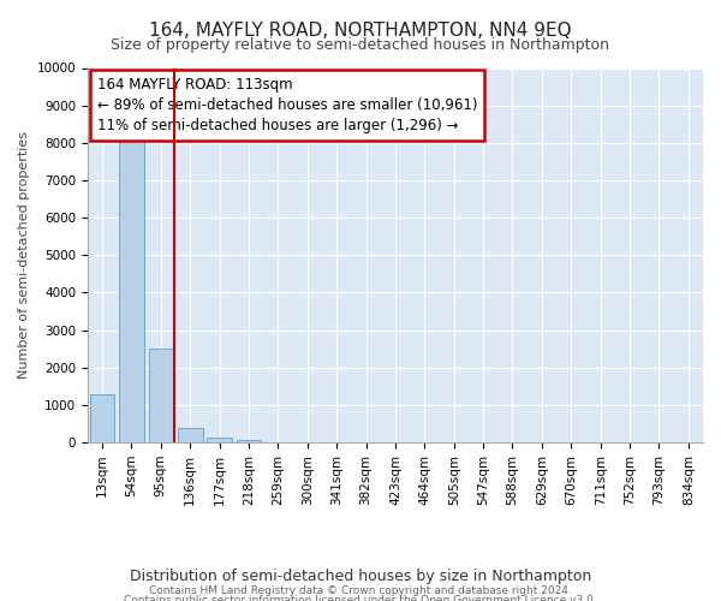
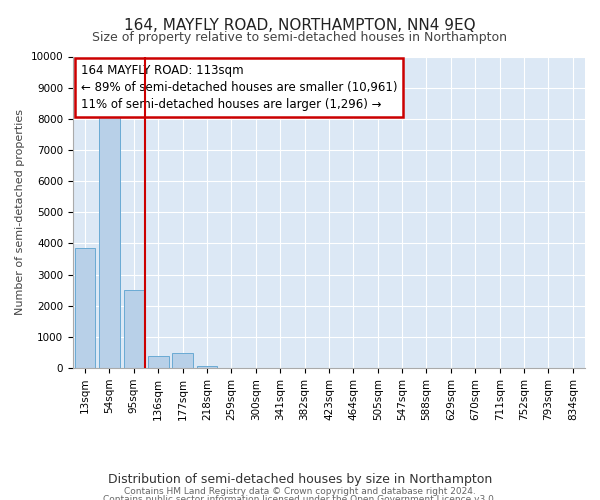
13sqm: 1300 -> 3850
177sqm: 140 -> 500
